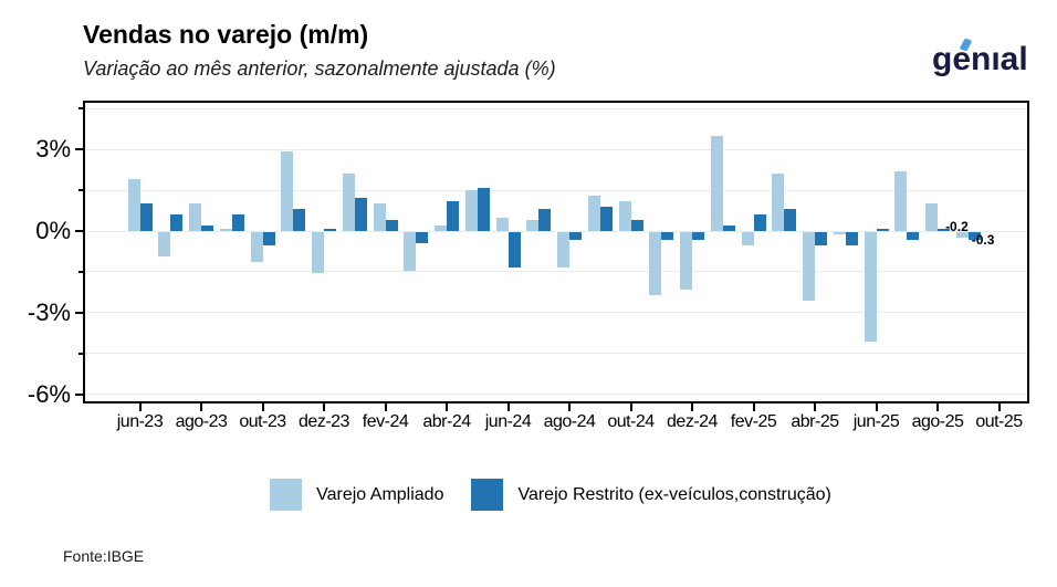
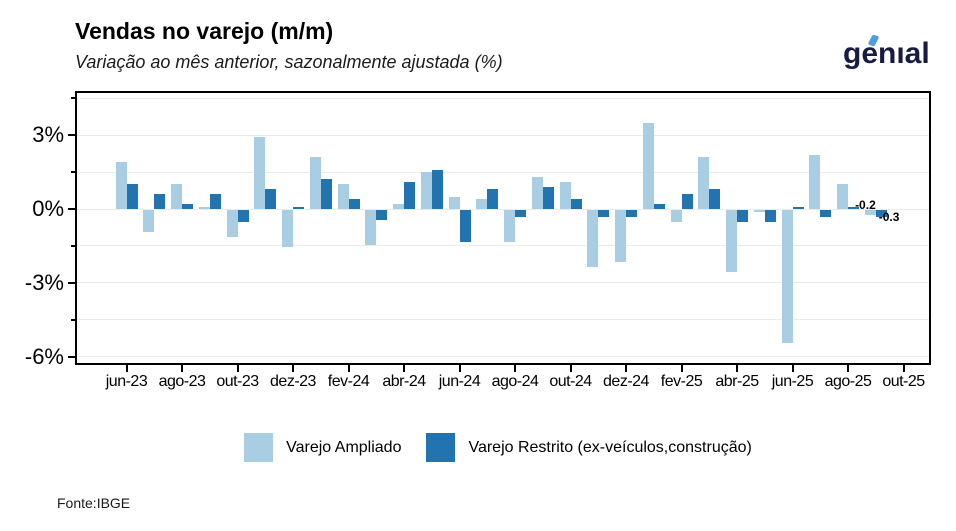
Varejo Ampliado/jun-25: -4.0% -> -5.4%
